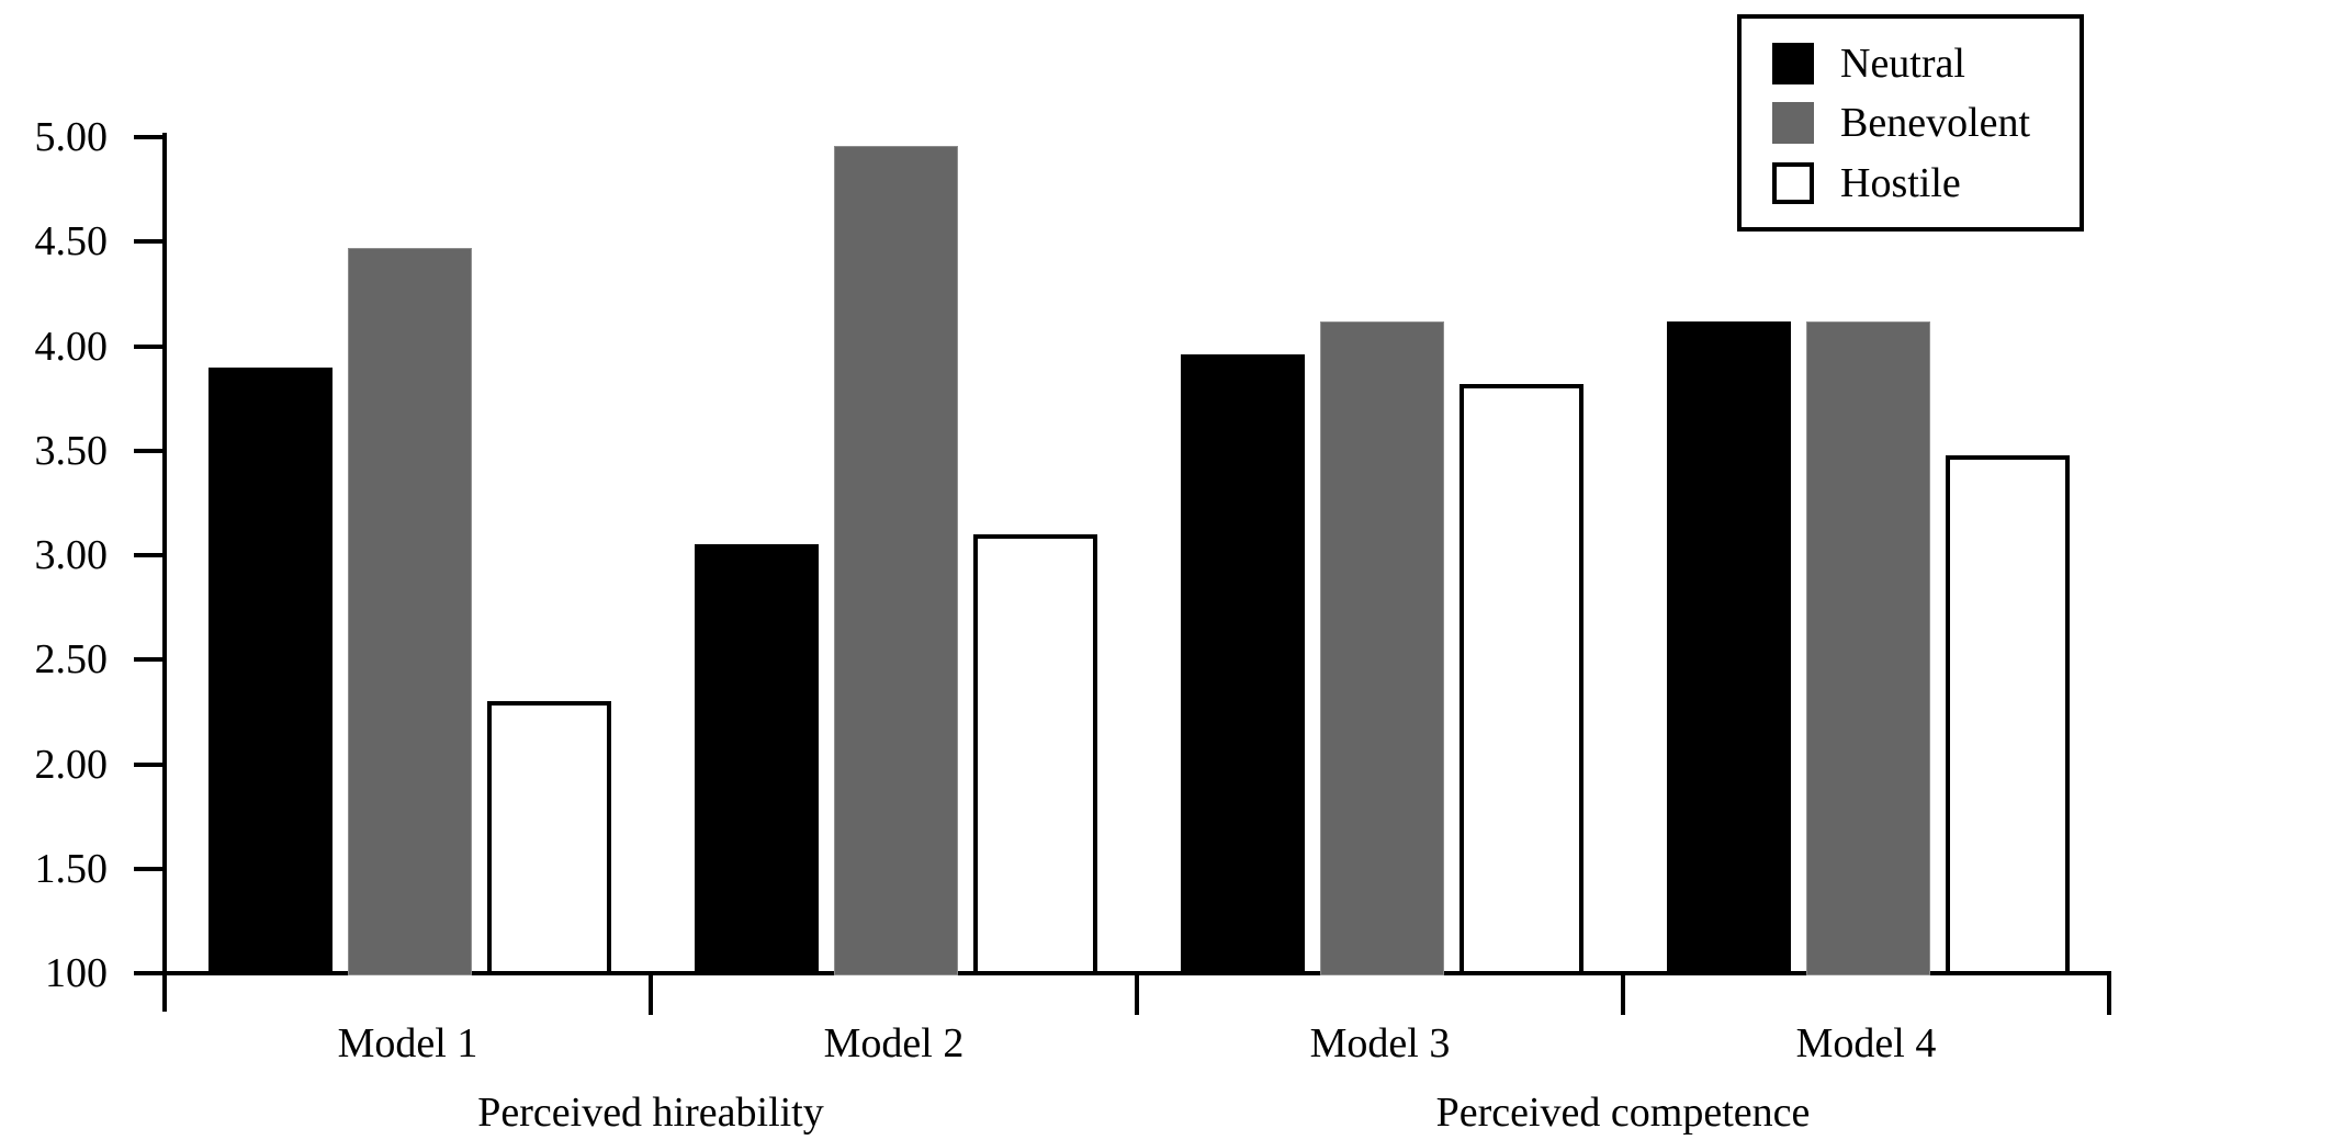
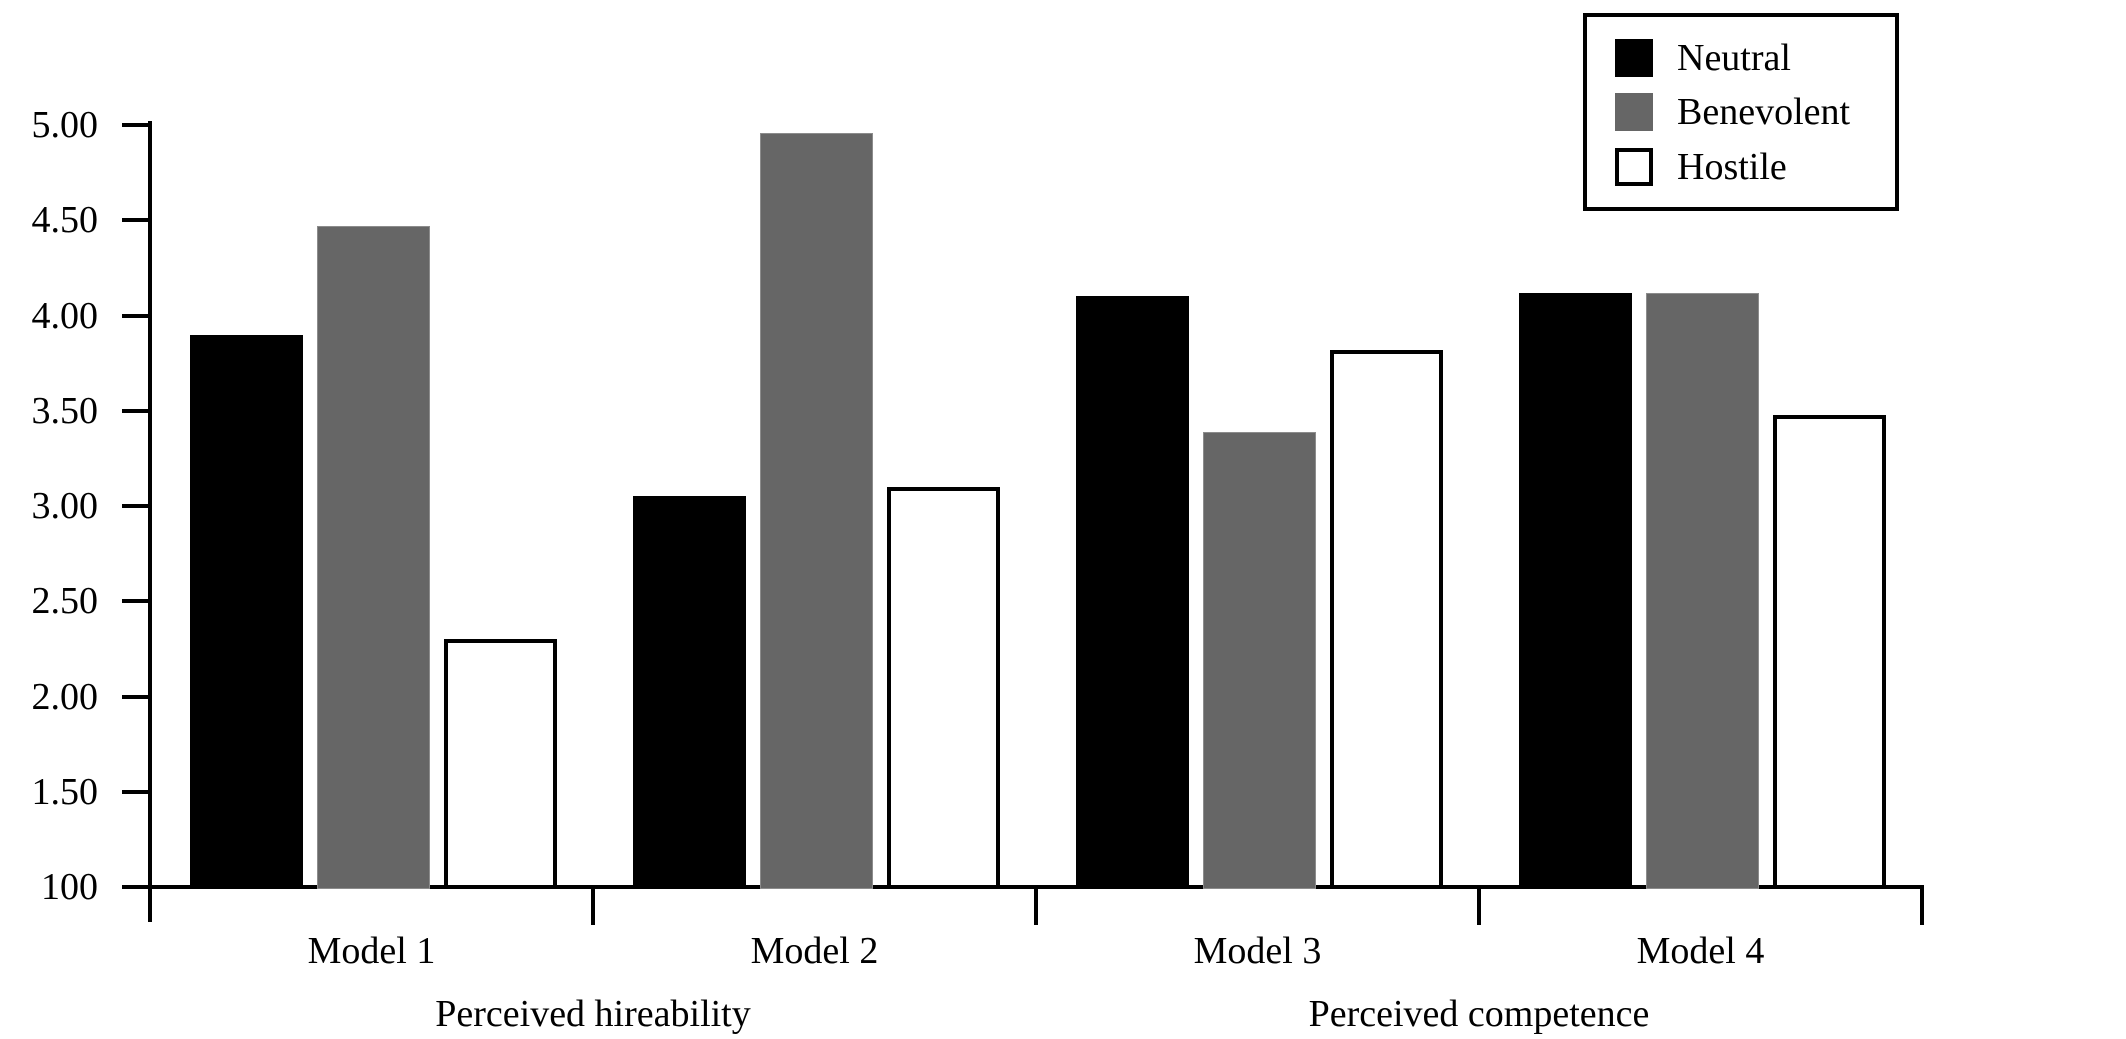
Neutral/Model 3: 3.96 -> 4.10
Benevolent/Model 3: 4.12 -> 3.39
